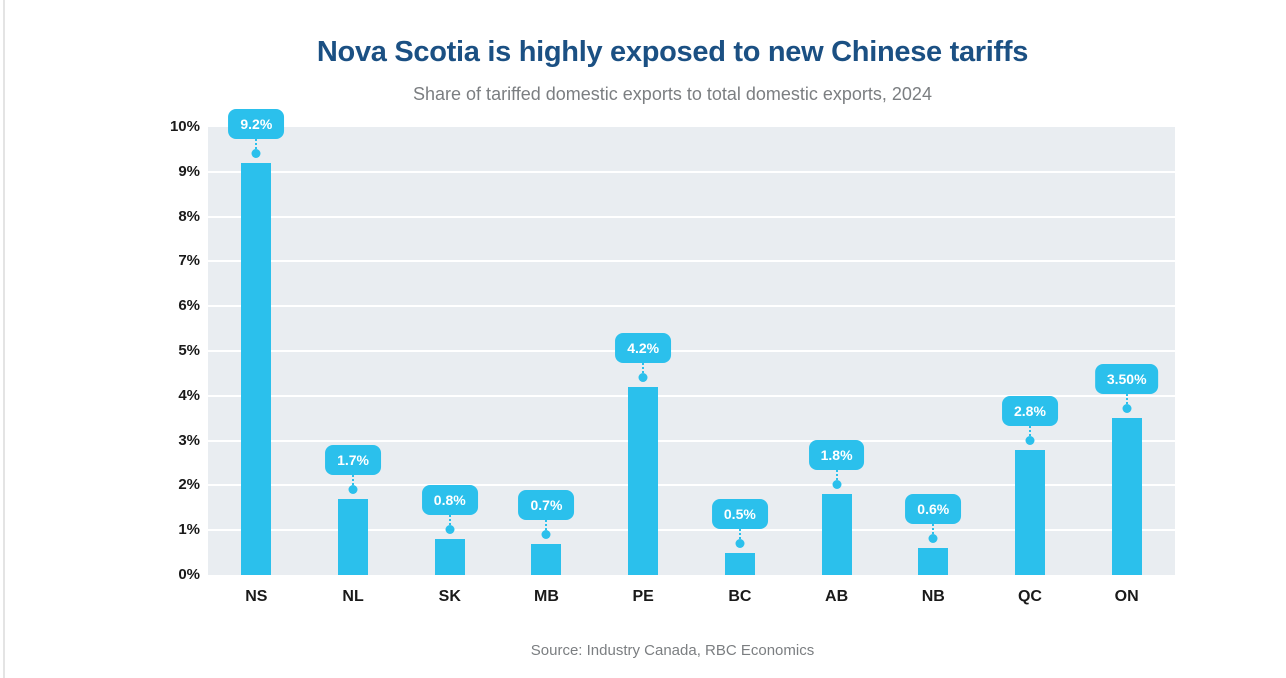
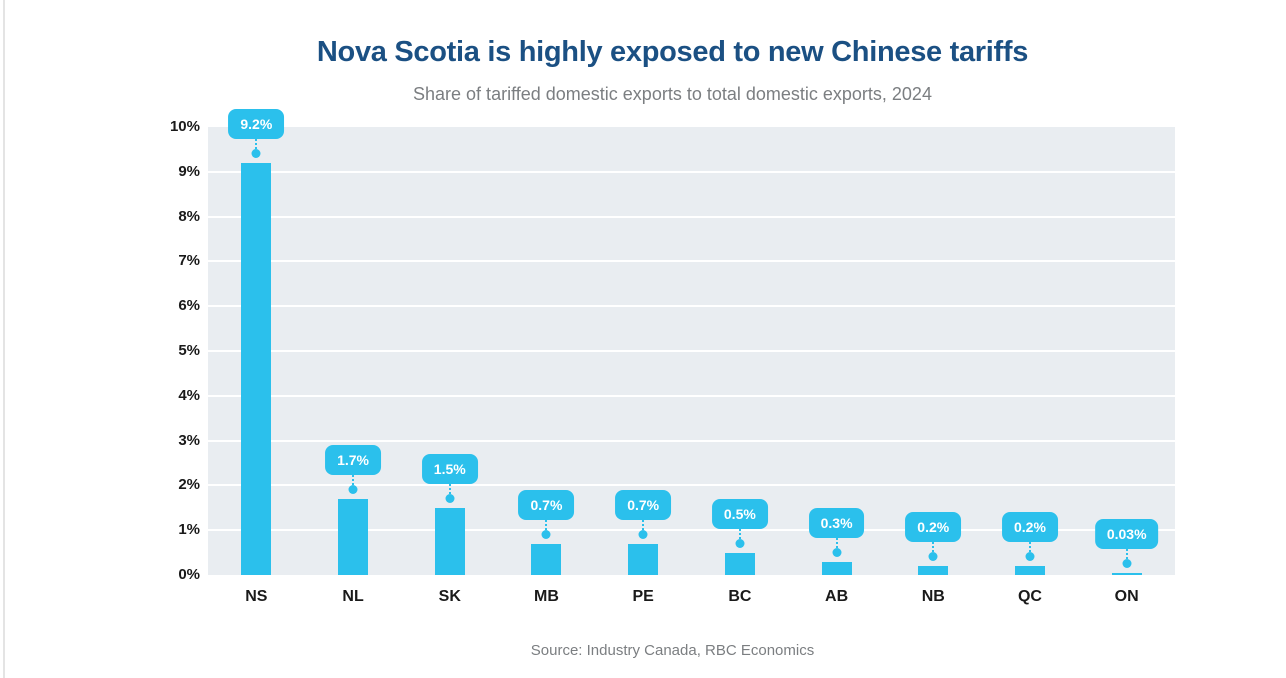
SK: 0.8% -> 1.5%
PE: 4.2% -> 0.7%
AB: 1.8% -> 0.3%
NB: 0.6% -> 0.2%
QC: 2.8% -> 0.2%
ON: 3.50% -> 0.03%
